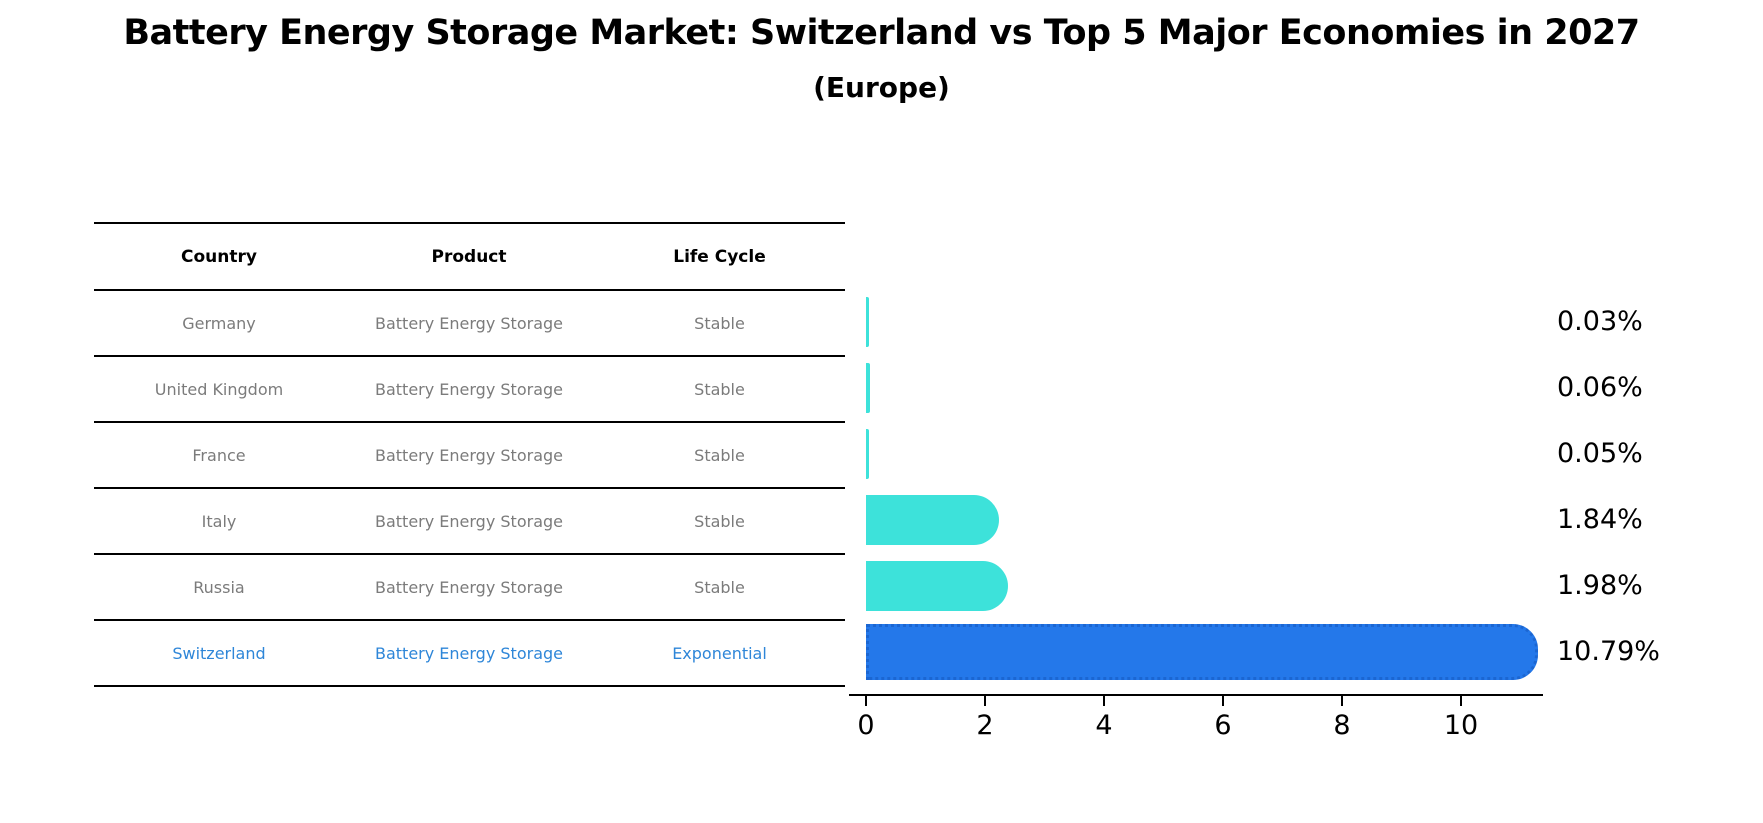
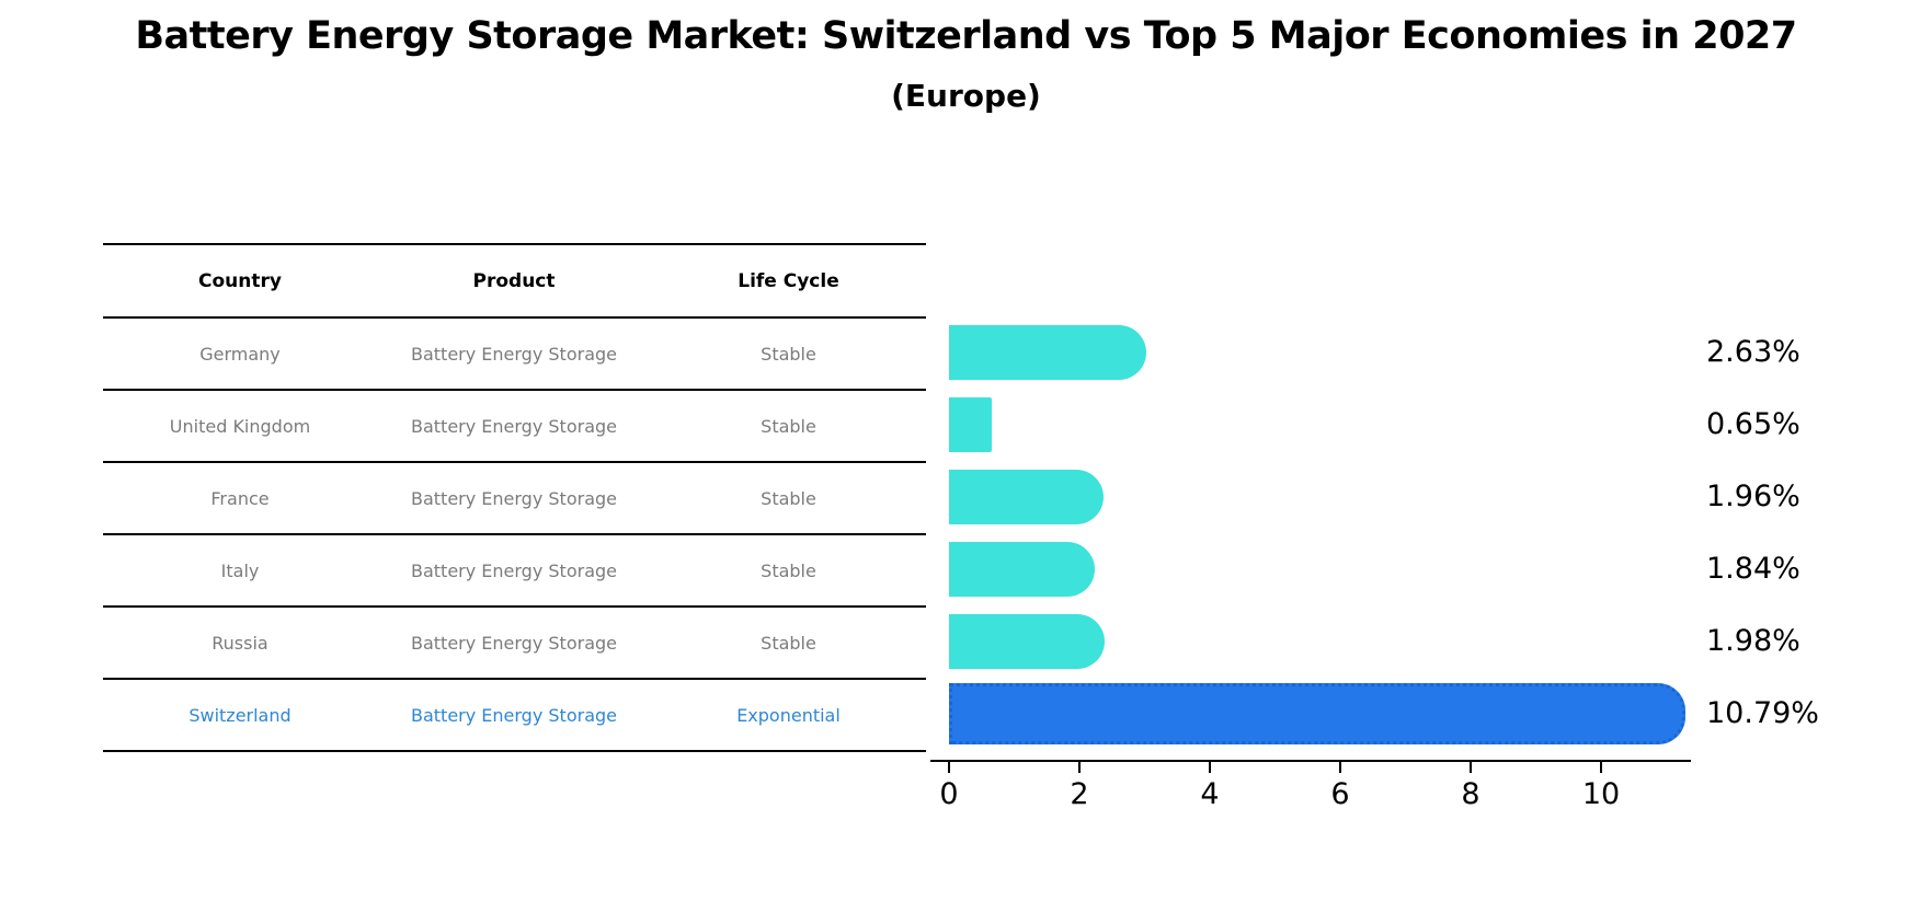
Germany: 0.03% -> 2.63%
United Kingdom: 0.06% -> 0.65%
France: 0.05% -> 1.96%
